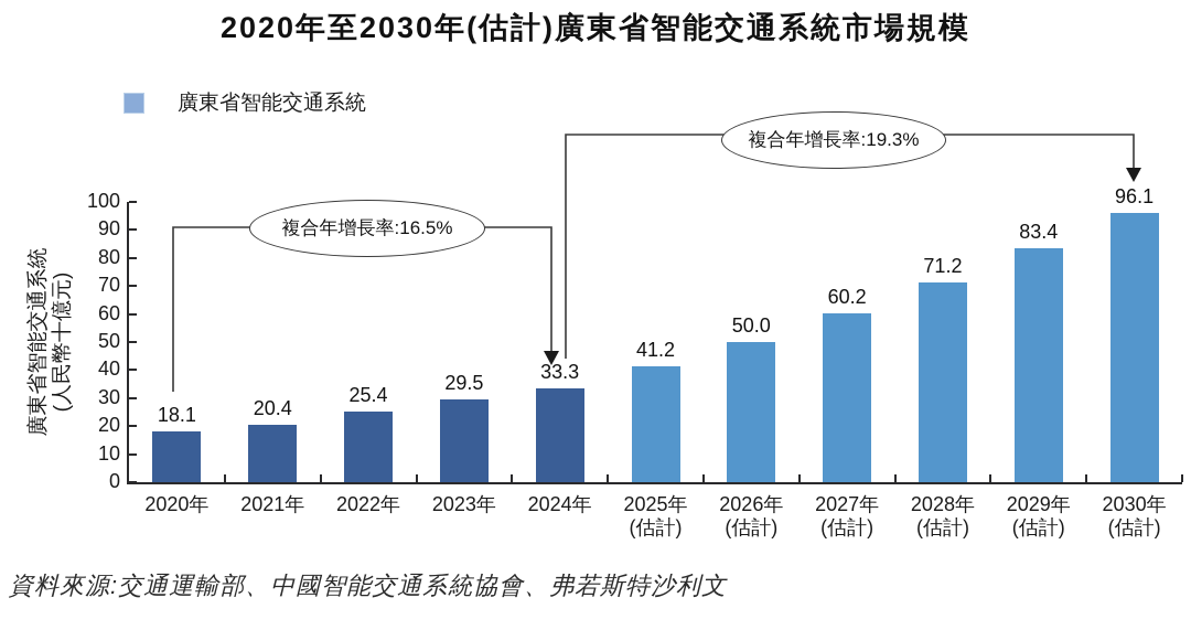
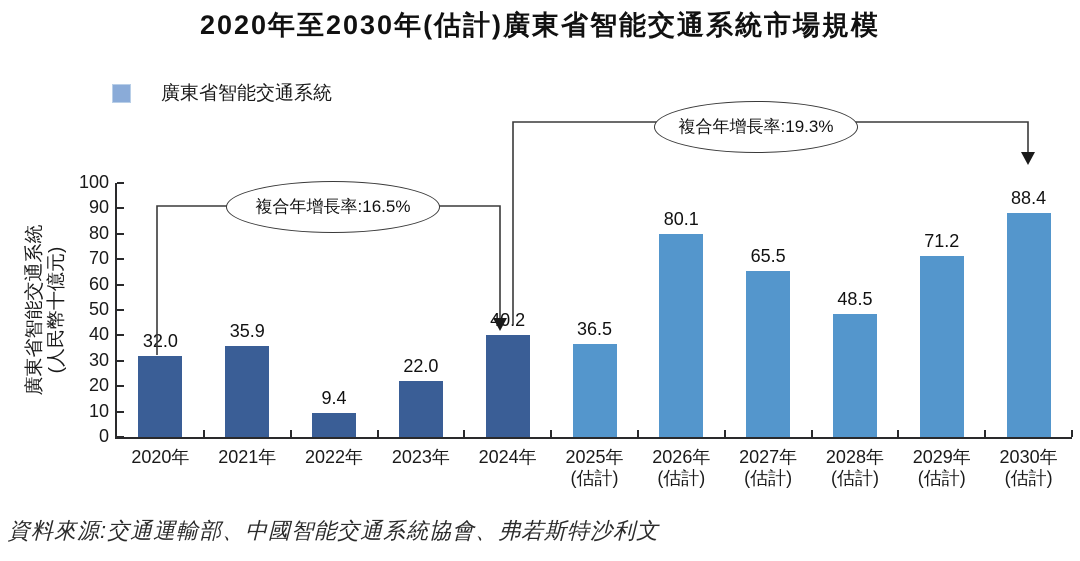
2020年: 18.1 -> 32.0
2021年: 20.4 -> 35.9
2022年: 25.4 -> 9.4
2023年: 29.5 -> 22.0
2024年: 33.3 -> 40.2
2025年 (估計): 41.2 -> 36.5
2026年 (估計): 50.0 -> 80.1
2027年 (估計): 60.2 -> 65.5
2028年 (估計): 71.2 -> 48.5
2029年 (估計): 83.4 -> 71.2
2030年 (估計): 96.1 -> 88.4
